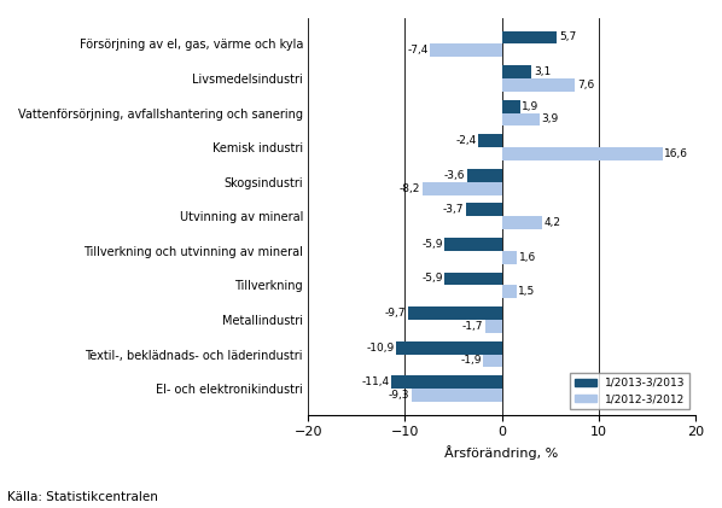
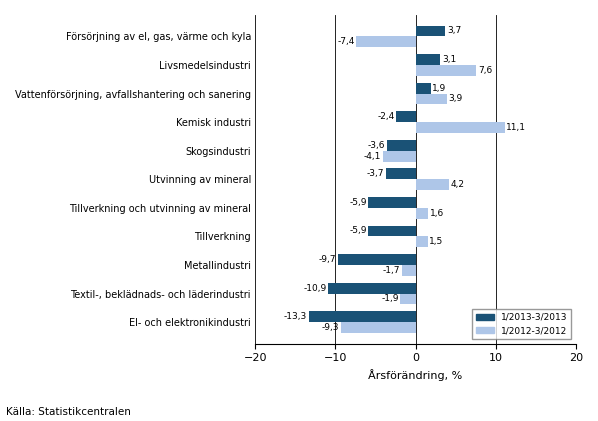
1/2013-3/2013/Försörjning av el, gas, värme och kyla: 5,7 -> 3,7
1/2012-3/2012/Kemisk industri: 16,6 -> 11,1
1/2012-3/2012/Skogsindustri: -8,2 -> -4,1
1/2013-3/2013/El- och elektronikindustri: -11,4 -> -13,3
